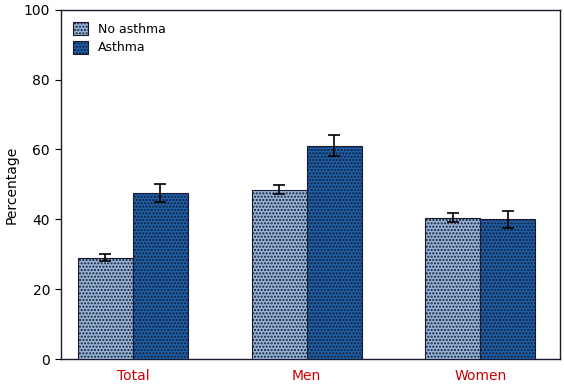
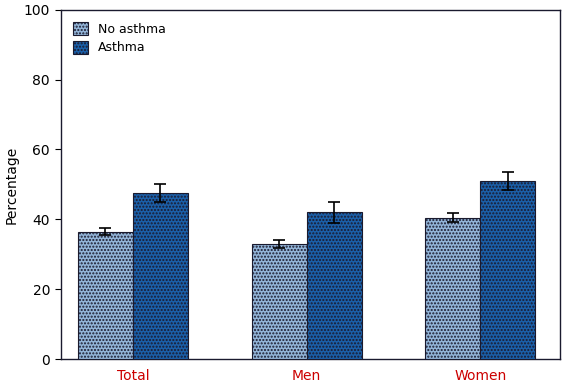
No asthma/Total: 29.0 -> 36.5
No asthma/Men: 48.5 -> 33.0
Asthma/Men: 61.0 -> 42.0
Asthma/Women: 40.0 -> 51.0
